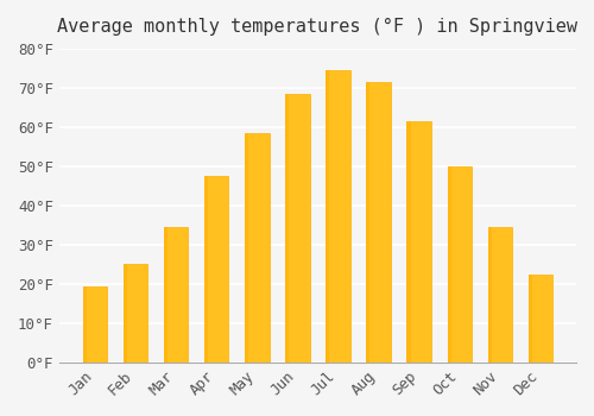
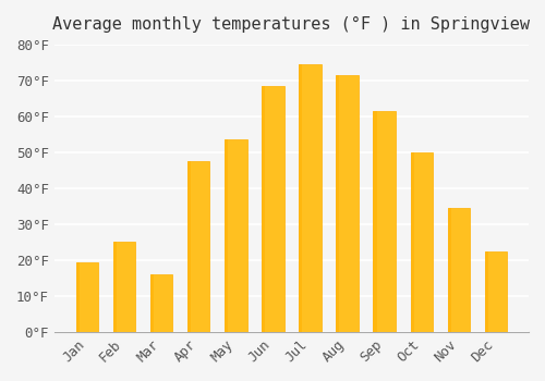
Mar: 34.5°F -> 16.0°F
May: 58.5°F -> 53.5°F
